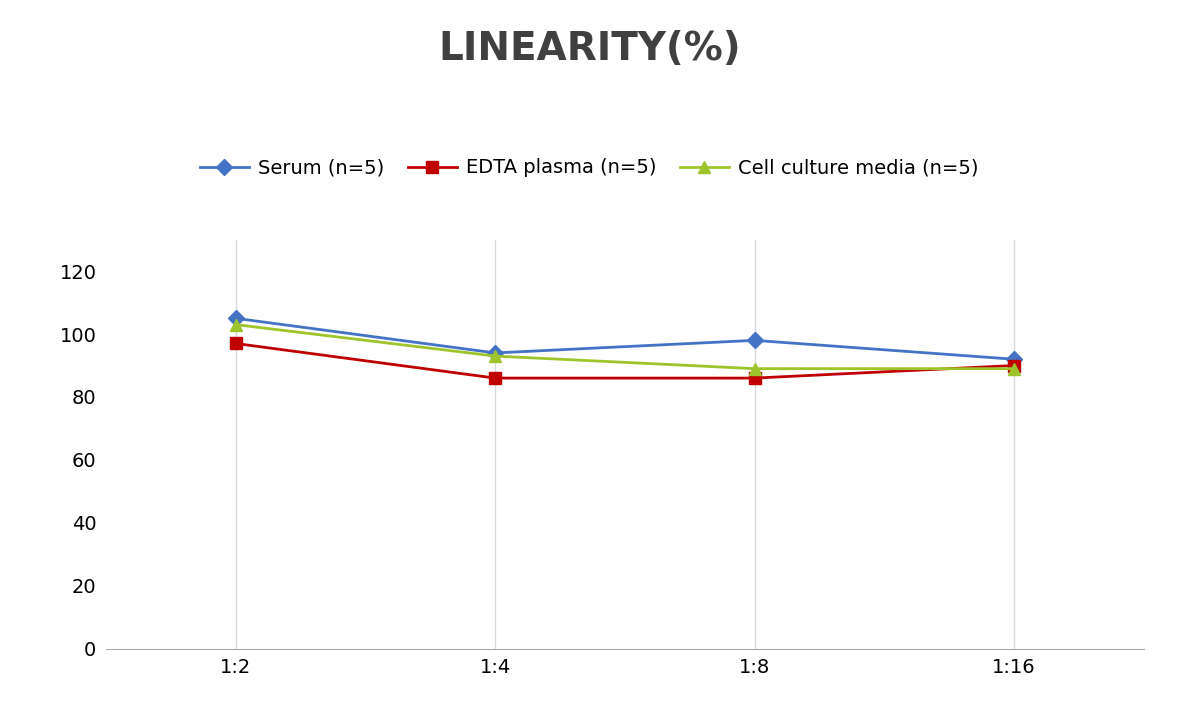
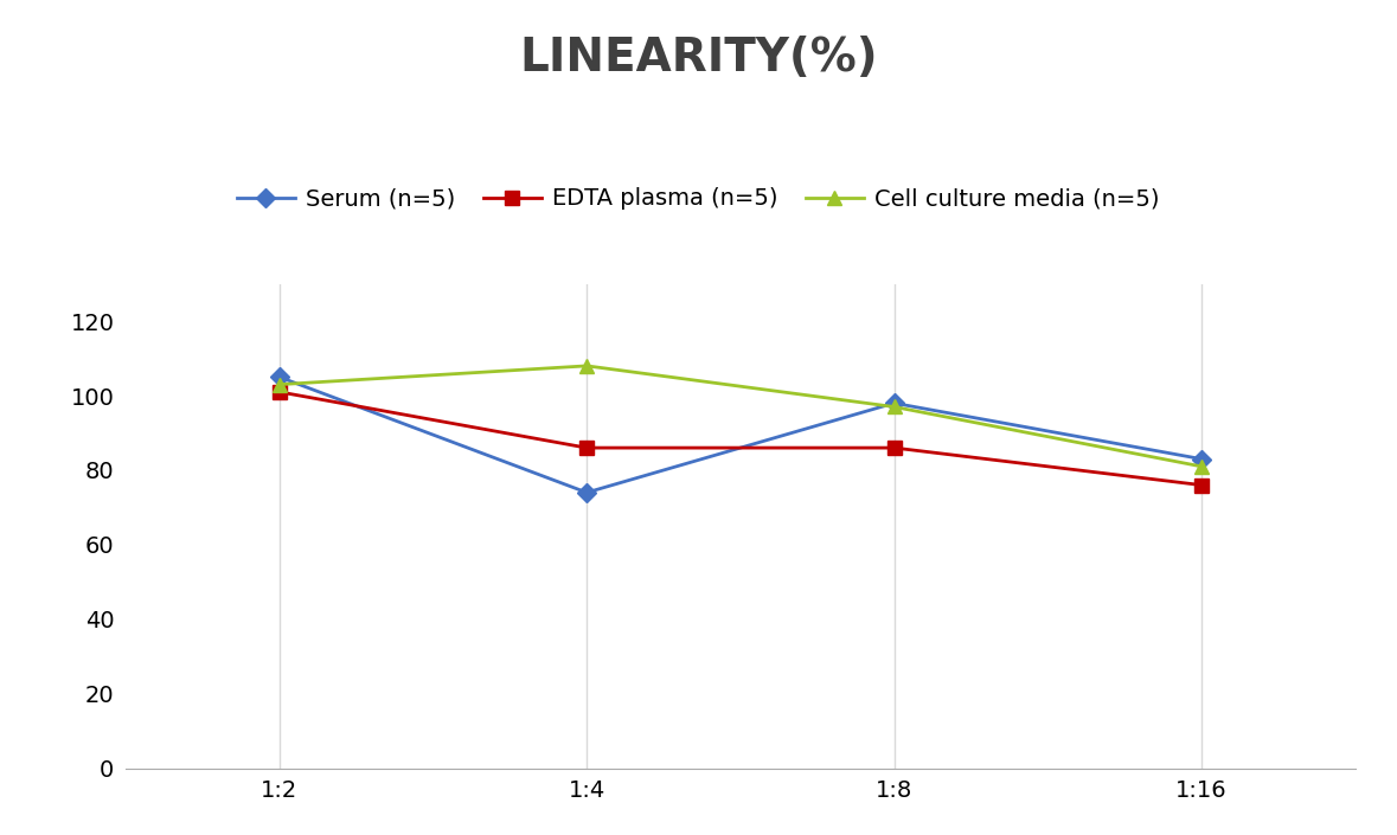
EDTA plasma (n=5)/1:2: 97 -> 101
Serum (n=5)/1:4: 94 -> 74
Cell culture media (n=5)/1:4: 93 -> 108
Cell culture media (n=5)/1:8: 89 -> 97
Serum (n=5)/1:16: 92 -> 83
EDTA plasma (n=5)/1:16: 90 -> 76
Cell culture media (n=5)/1:16: 89 -> 81
